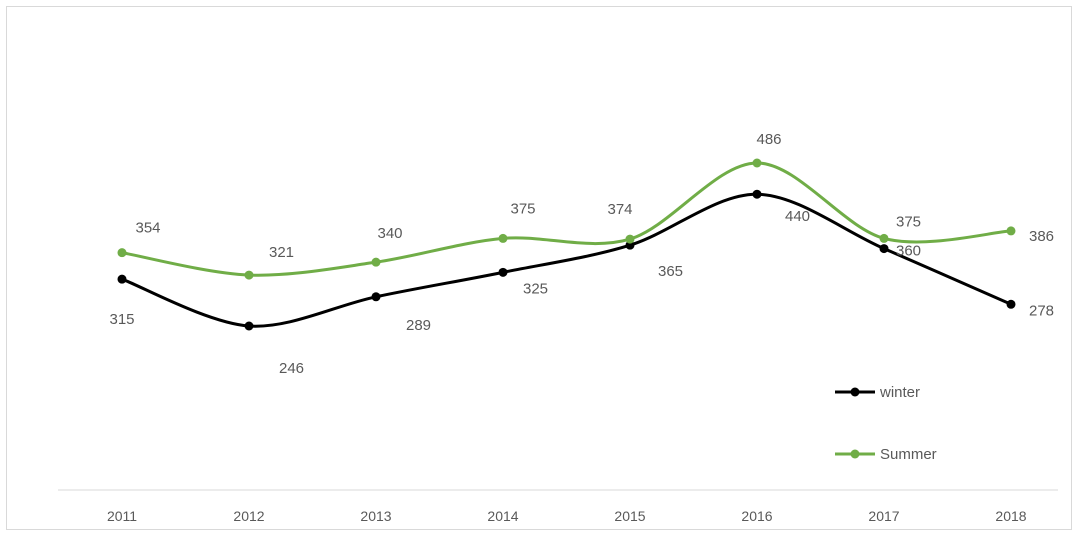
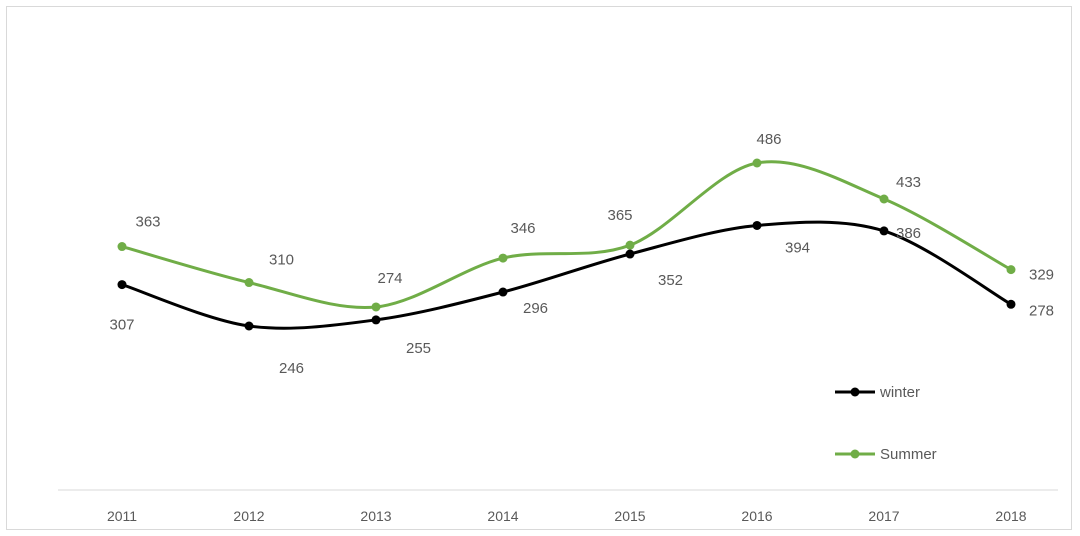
winter/2011: 315 -> 307
Summer/2011: 354 -> 363
Summer/2012: 321 -> 310
winter/2013: 289 -> 255
Summer/2013: 340 -> 274
winter/2014: 325 -> 296
Summer/2014: 375 -> 346
winter/2015: 365 -> 352
Summer/2015: 374 -> 365
winter/2016: 440 -> 394
winter/2017: 360 -> 386
Summer/2017: 375 -> 433
Summer/2018: 386 -> 329
